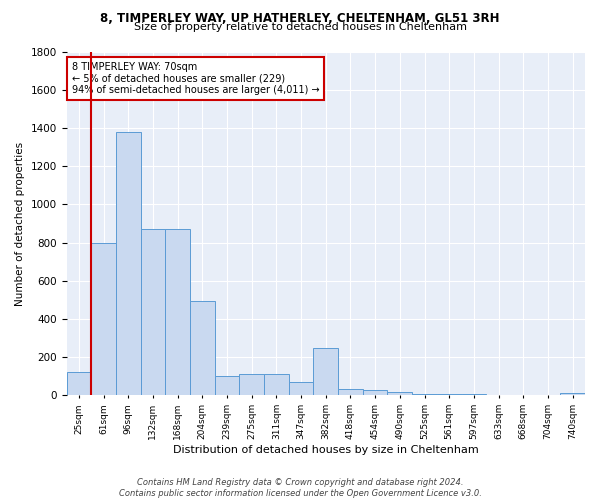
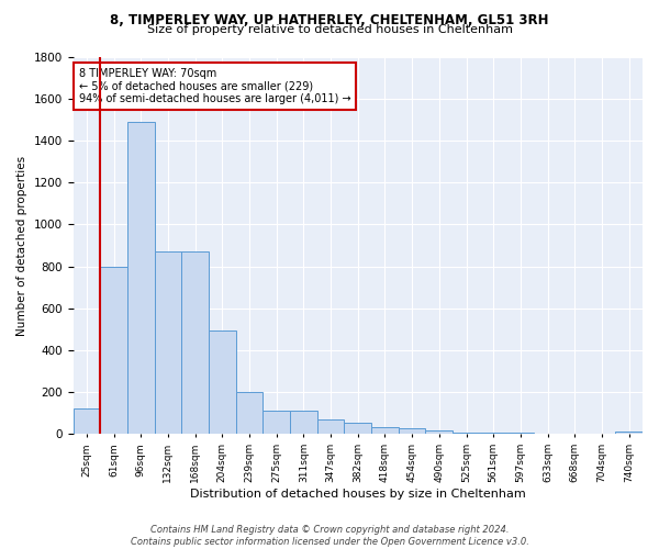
96sqm: 1380 -> 1490
239sqm: 100 -> 200
382sqm: 250 -> 60
